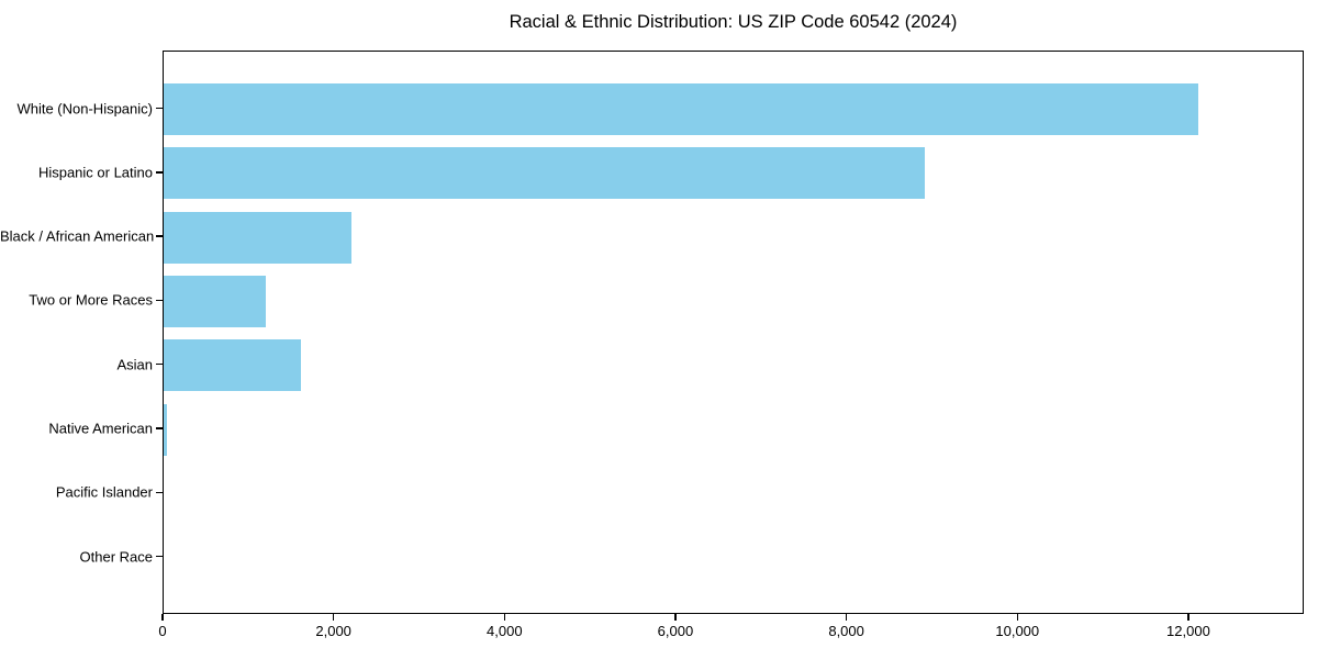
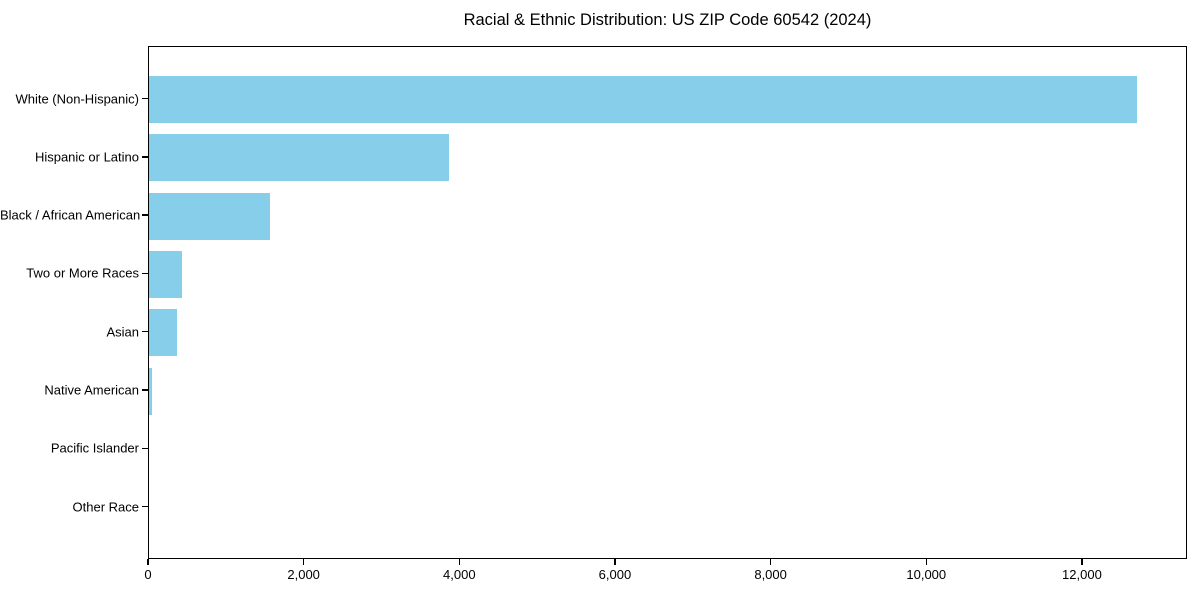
White (Non-Hispanic): 12100 -> 12700
Hispanic or Latino: 8900 -> 3800
Black / African American: 2200 -> 1600
Two or More Races: 1200 -> 400
Asian: 1600 -> 400
